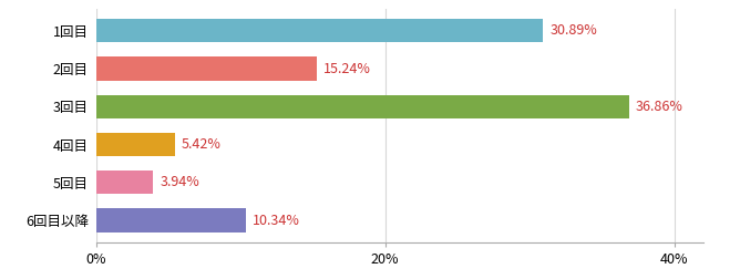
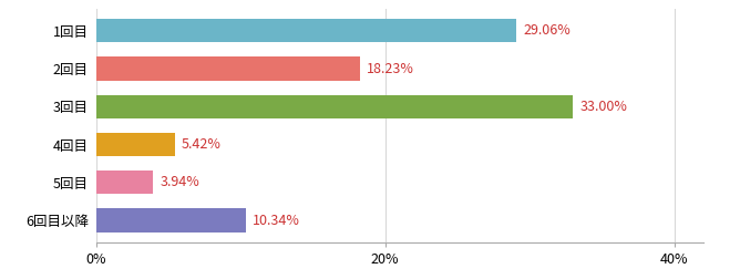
1回目: 30.89% -> 29.06%
2回目: 15.24% -> 18.23%
3回目: 36.86% -> 33.00%
